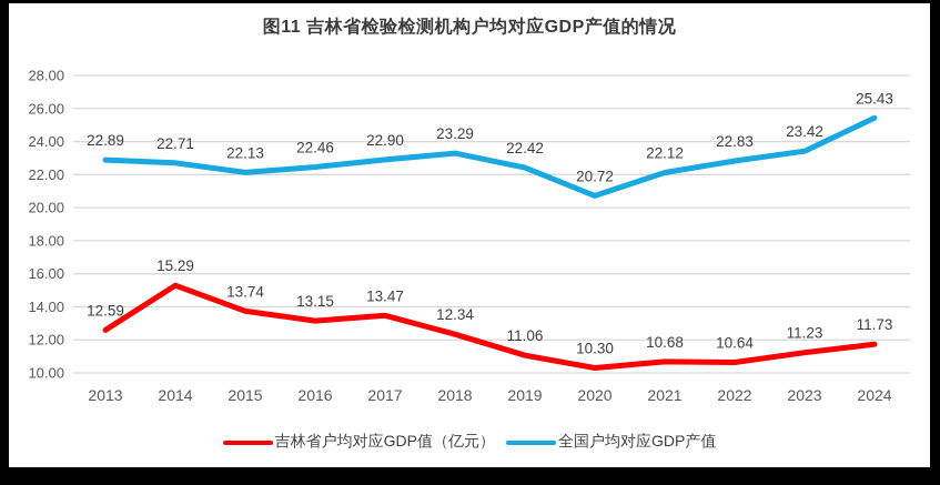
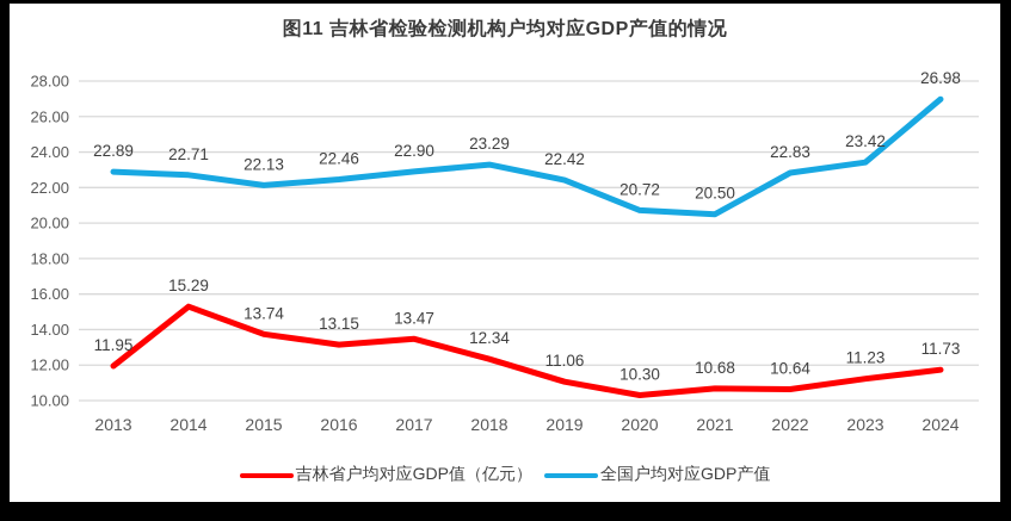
吉林省户均对应GDP值（亿元）/2013: 12.59 -> 11.95
全国户均对应GDP产值/2021: 22.12 -> 20.50
全国户均对应GDP产值/2024: 25.43 -> 26.98
